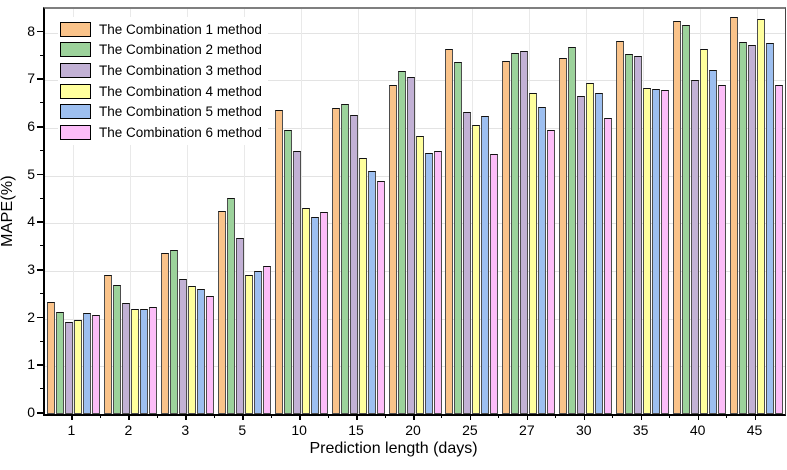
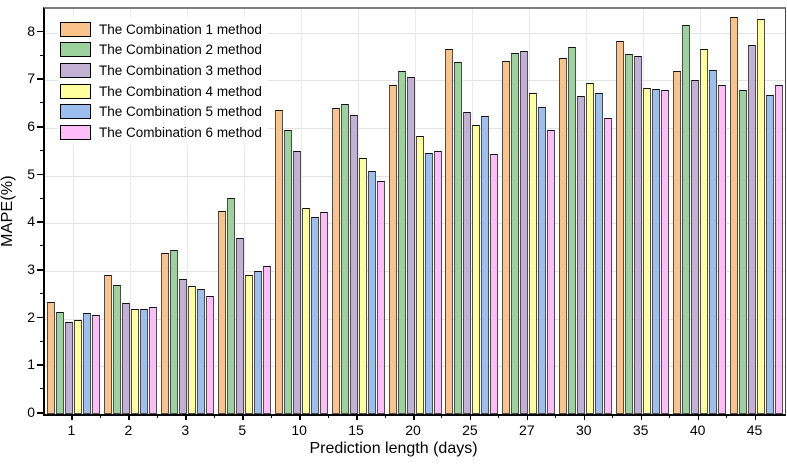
The Combination 1 method/40: 8.2 -> 7.2
The Combination 2 method/45: 7.8 -> 6.8
The Combination 5 method/45: 7.8 -> 6.7
